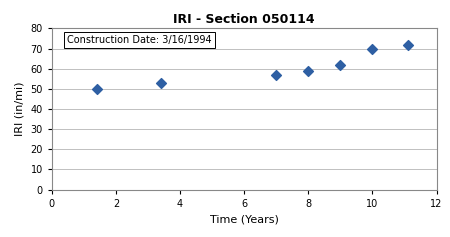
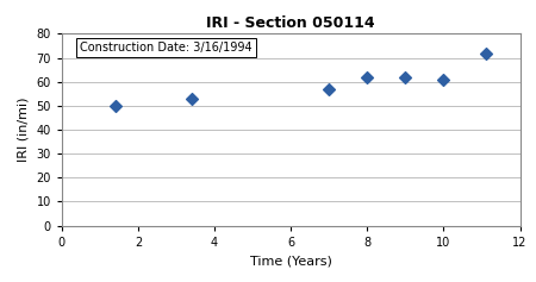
8: 59 -> 62
10: 70 -> 61
